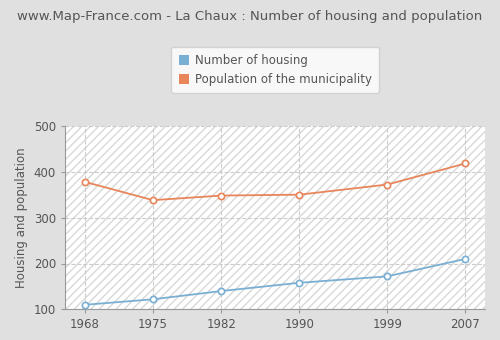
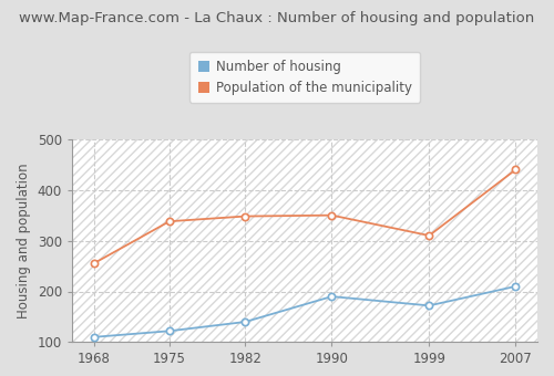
Population of the municipality/1968: 378 -> 255
Number of housing/1990: 158 -> 190
Population of the municipality/1999: 372 -> 310
Population of the municipality/2007: 418 -> 440
